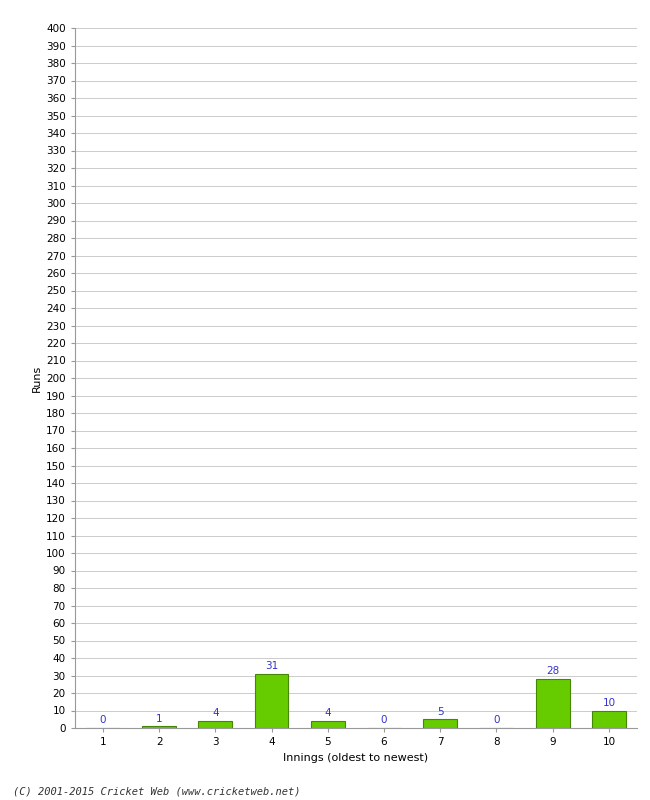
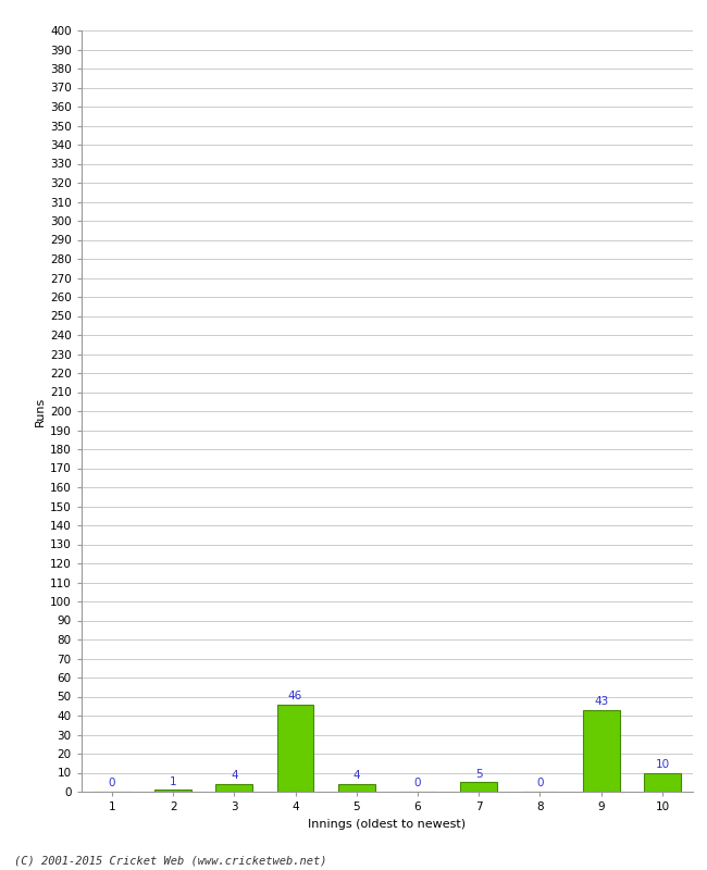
4: 31 -> 46
9: 28 -> 43
